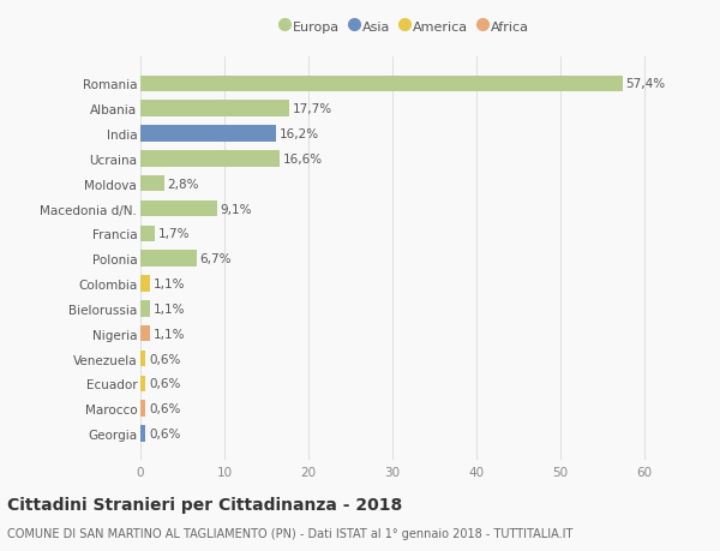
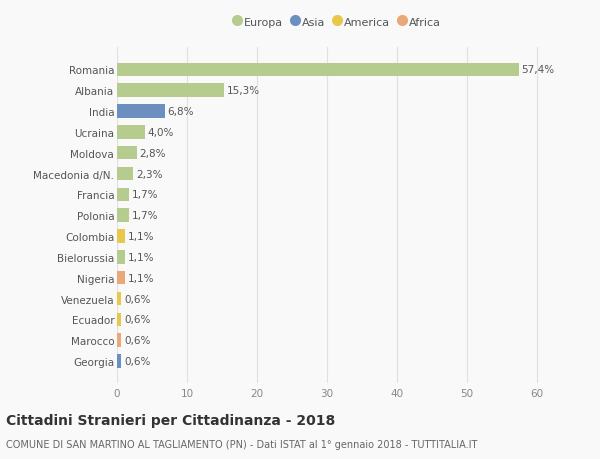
Albania: 17,7% -> 15,3%
India: 16,2% -> 6,8%
Ucraina: 16,6% -> 4,0%
Macedonia d/N.: 9,1% -> 2,3%
Polonia: 6,7% -> 1,7%
